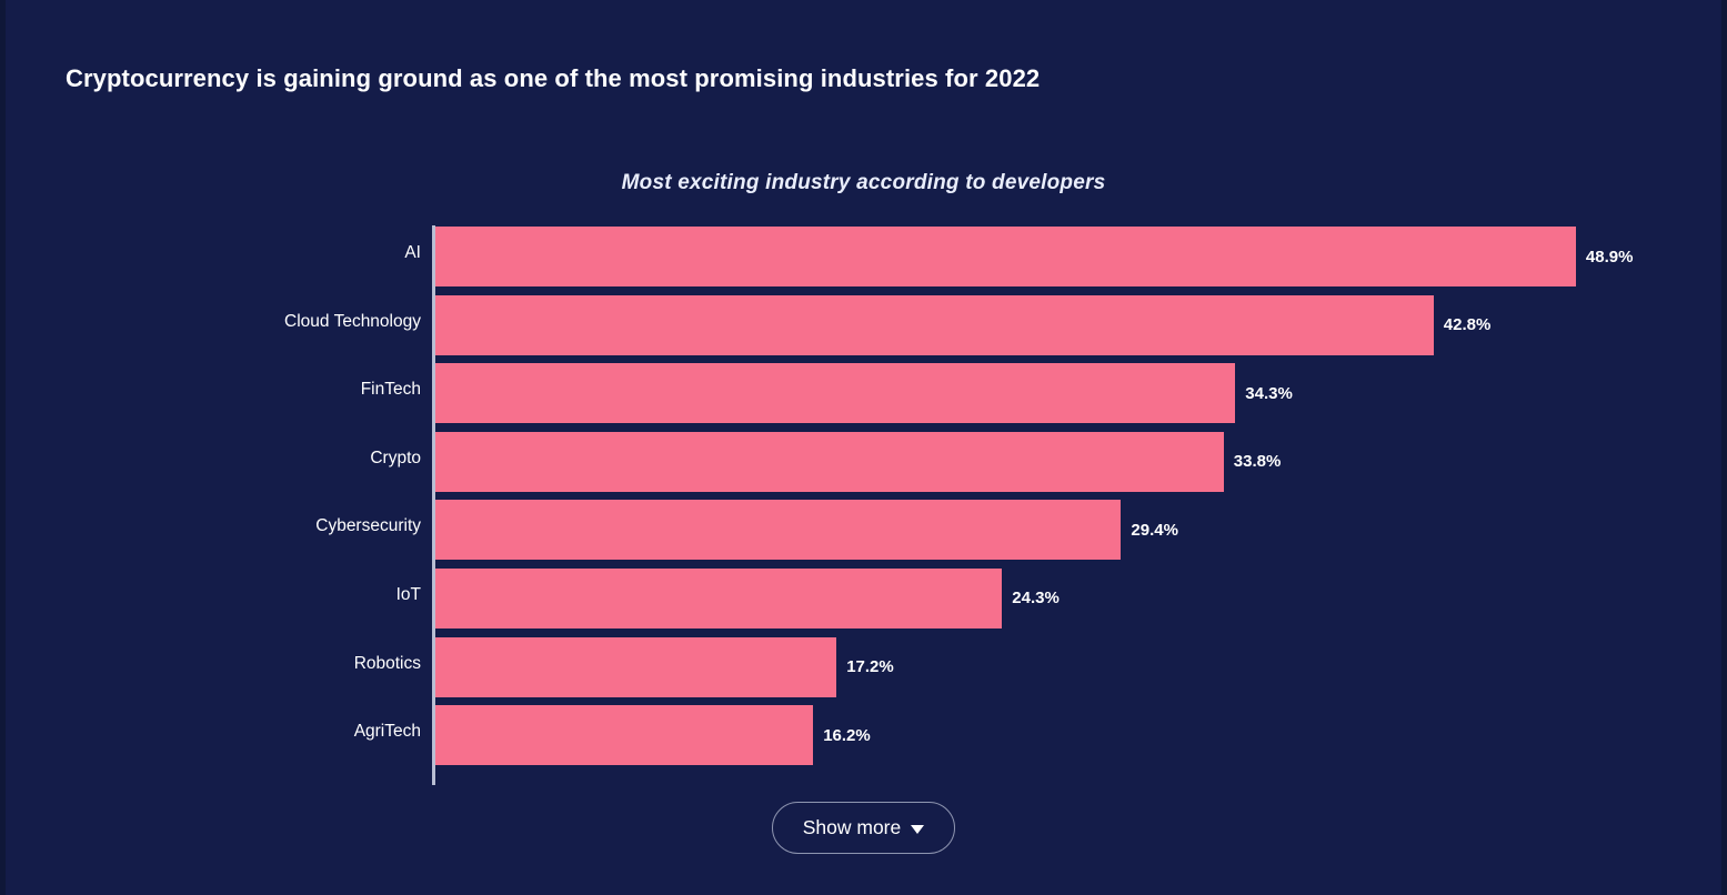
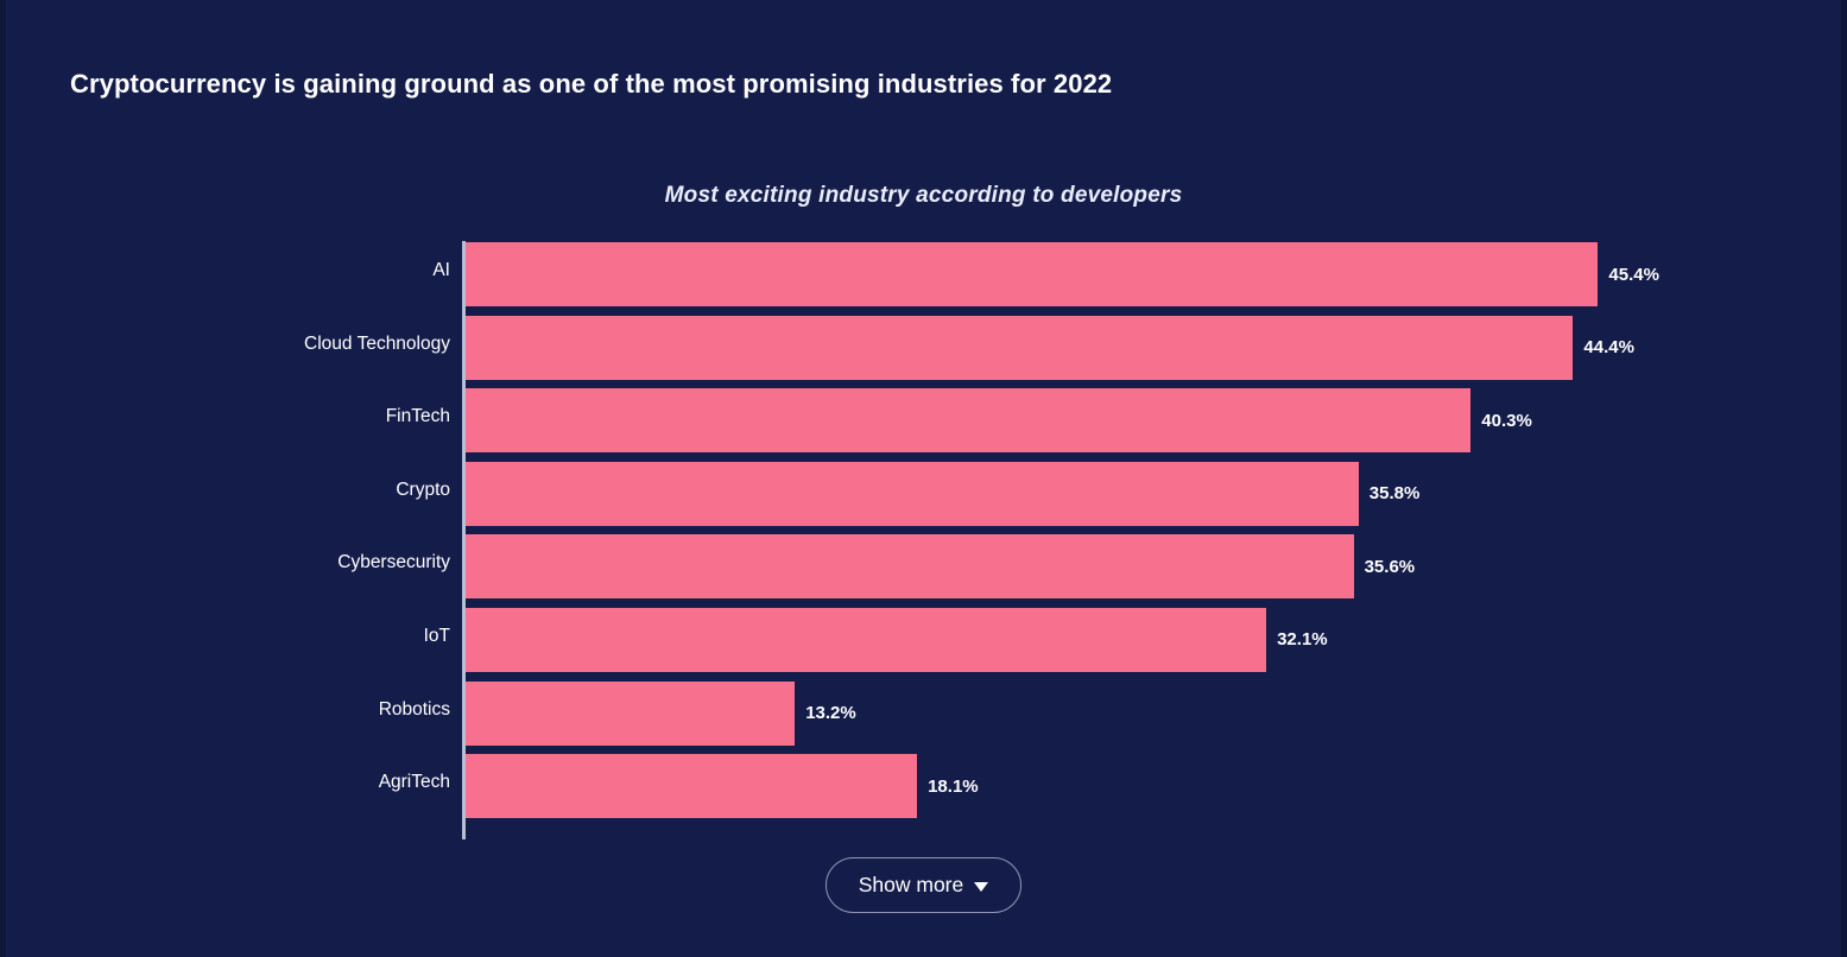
AI: 48.9% -> 45.4%
Cloud Technology: 42.8% -> 44.4%
FinTech: 34.3% -> 40.3%
Crypto: 33.8% -> 35.8%
Cybersecurity: 29.4% -> 35.6%
IoT: 24.3% -> 32.1%
Robotics: 17.2% -> 13.2%
AgriTech: 16.2% -> 18.1%
